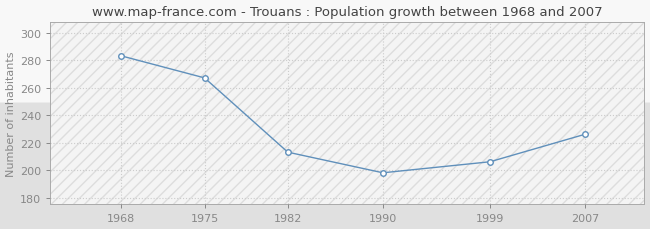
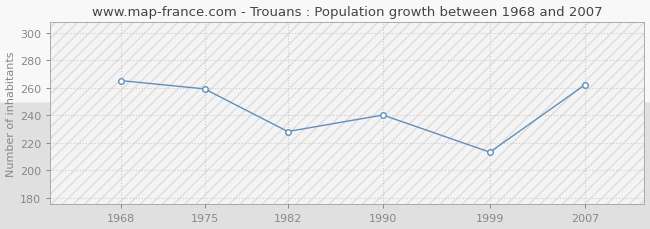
1968: 283 -> 265
1975: 267 -> 259
1982: 213 -> 228
1990: 198 -> 240
1999: 206 -> 213
2007: 226 -> 262
